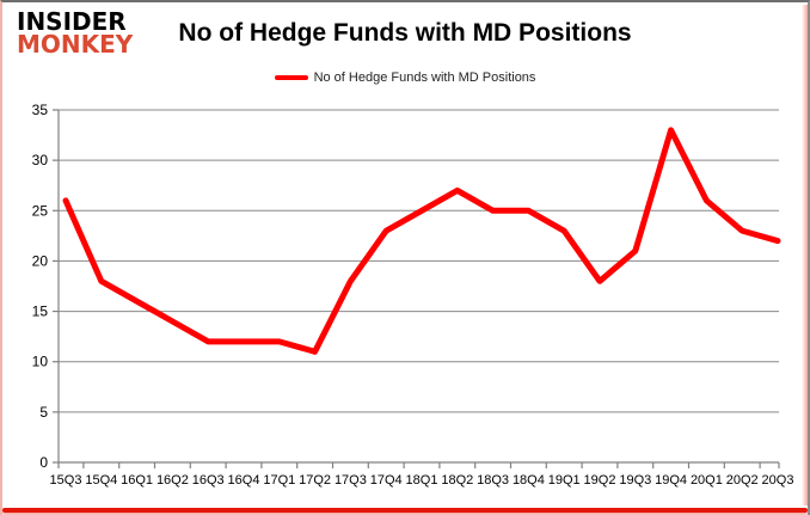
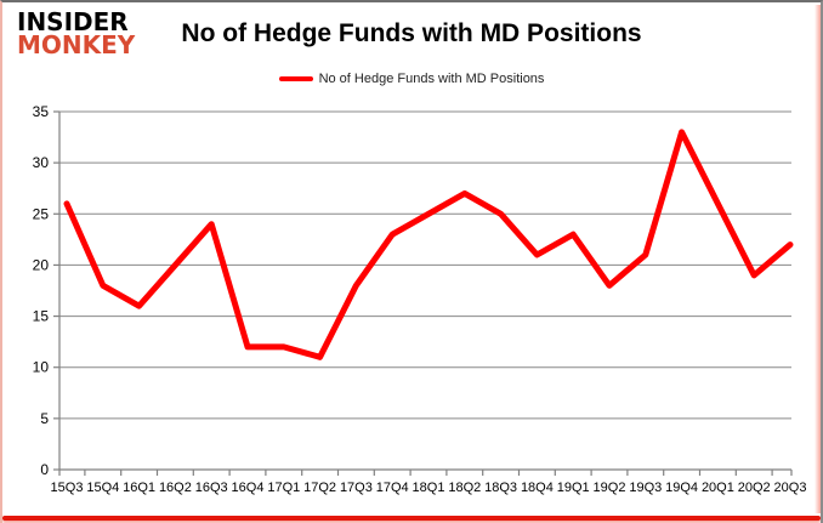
16Q2: 14 -> 20
16Q3: 12 -> 24
18Q4: 25 -> 21
20Q2: 23 -> 19
